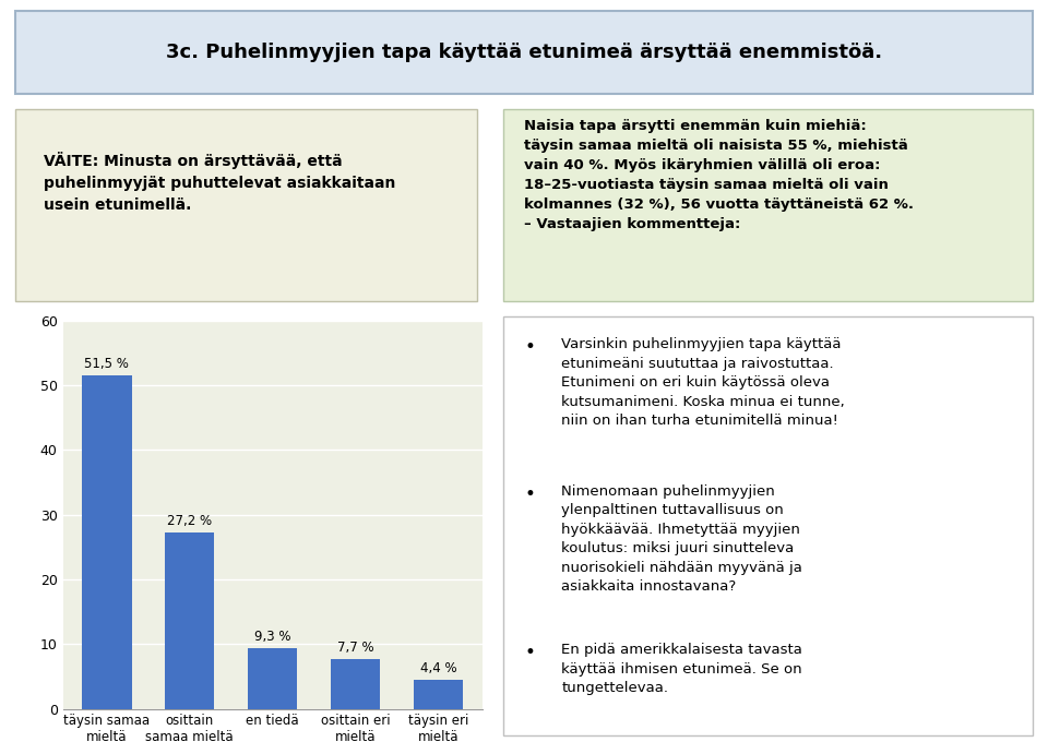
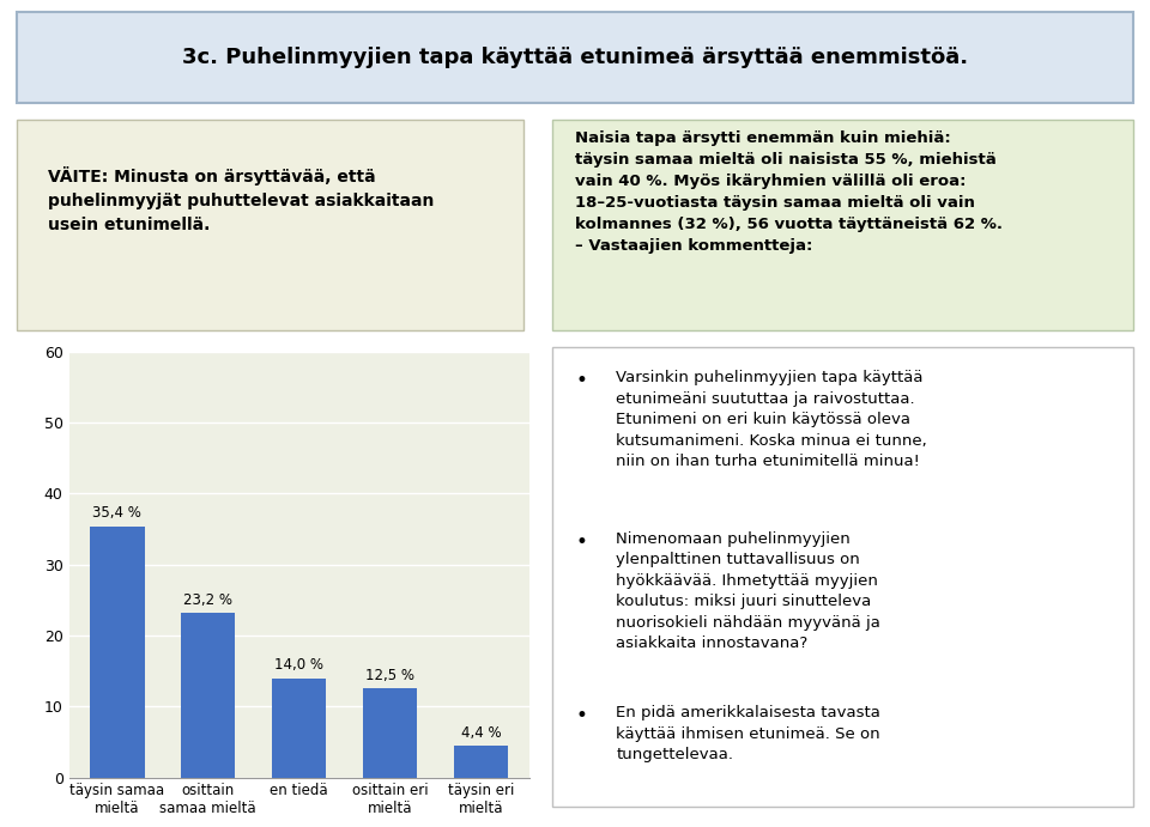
täysin samaa mieltä: 51,5 -> 35,4
osittain samaa mieltä: 27,2 -> 23,2
en tiedä: 9,3 -> 14,0
osittain eri mieltä: 7,7 -> 12,5
